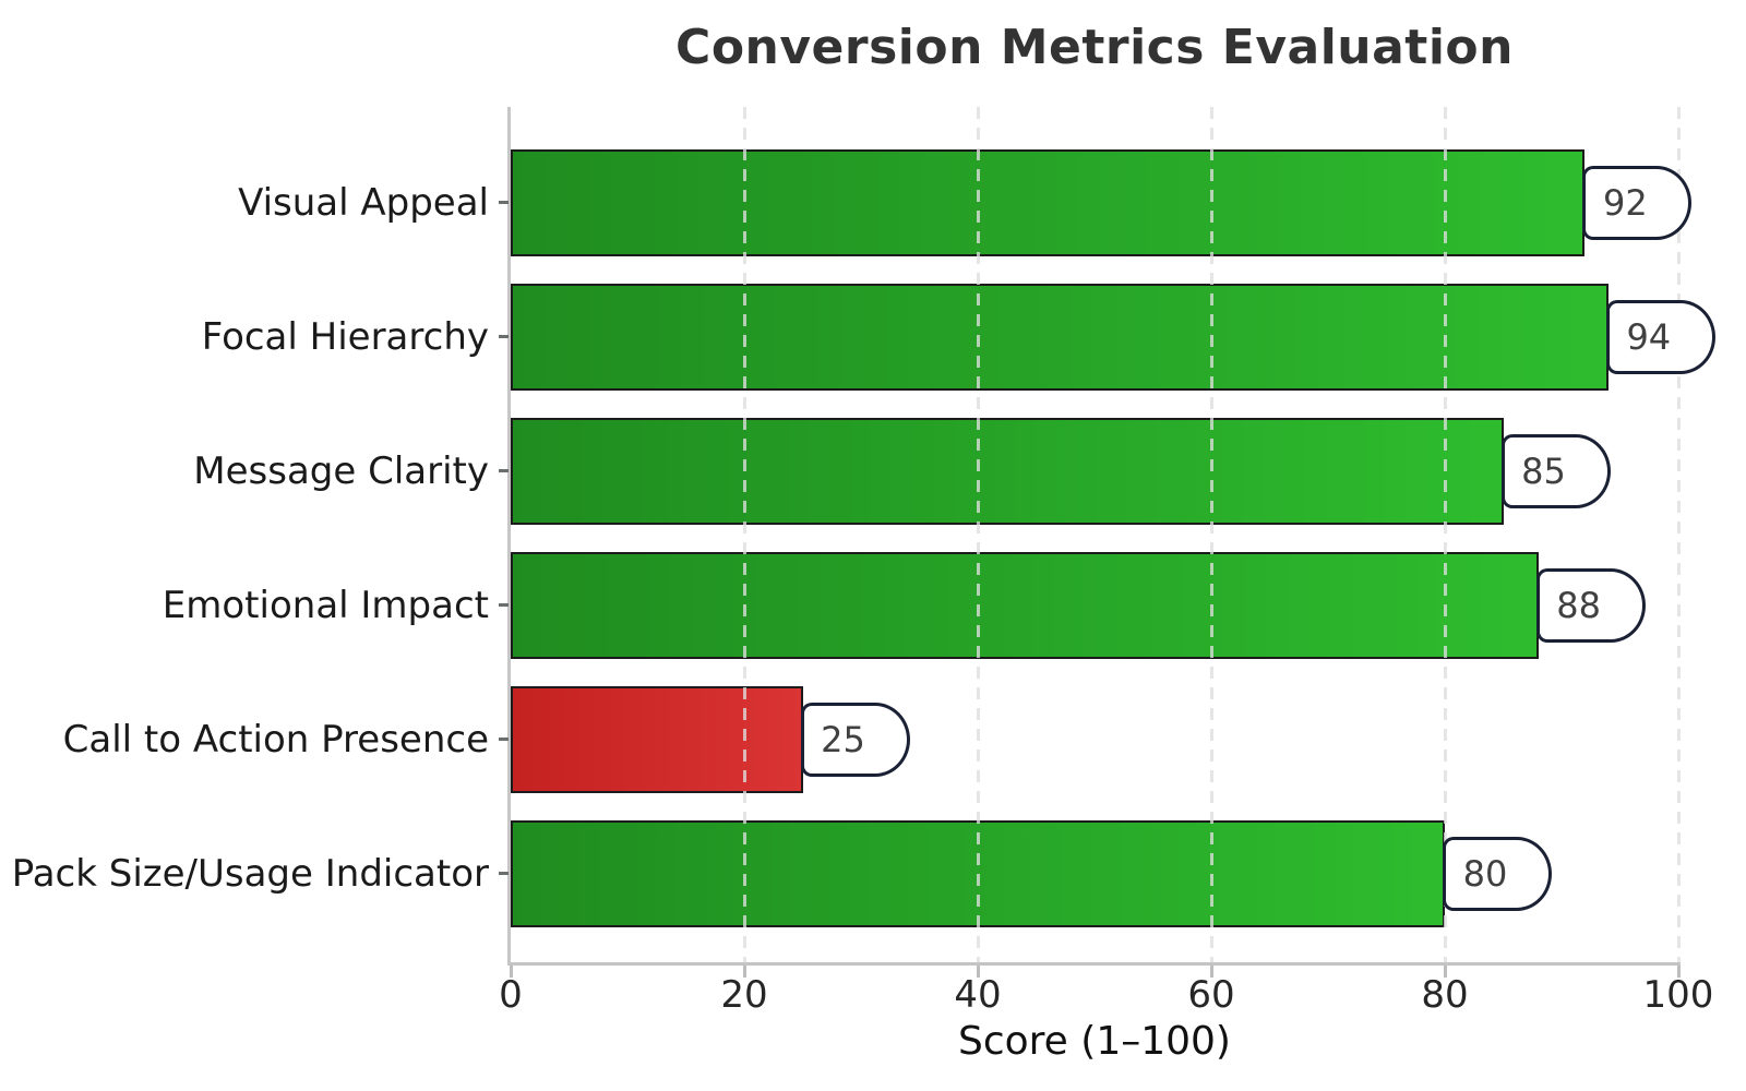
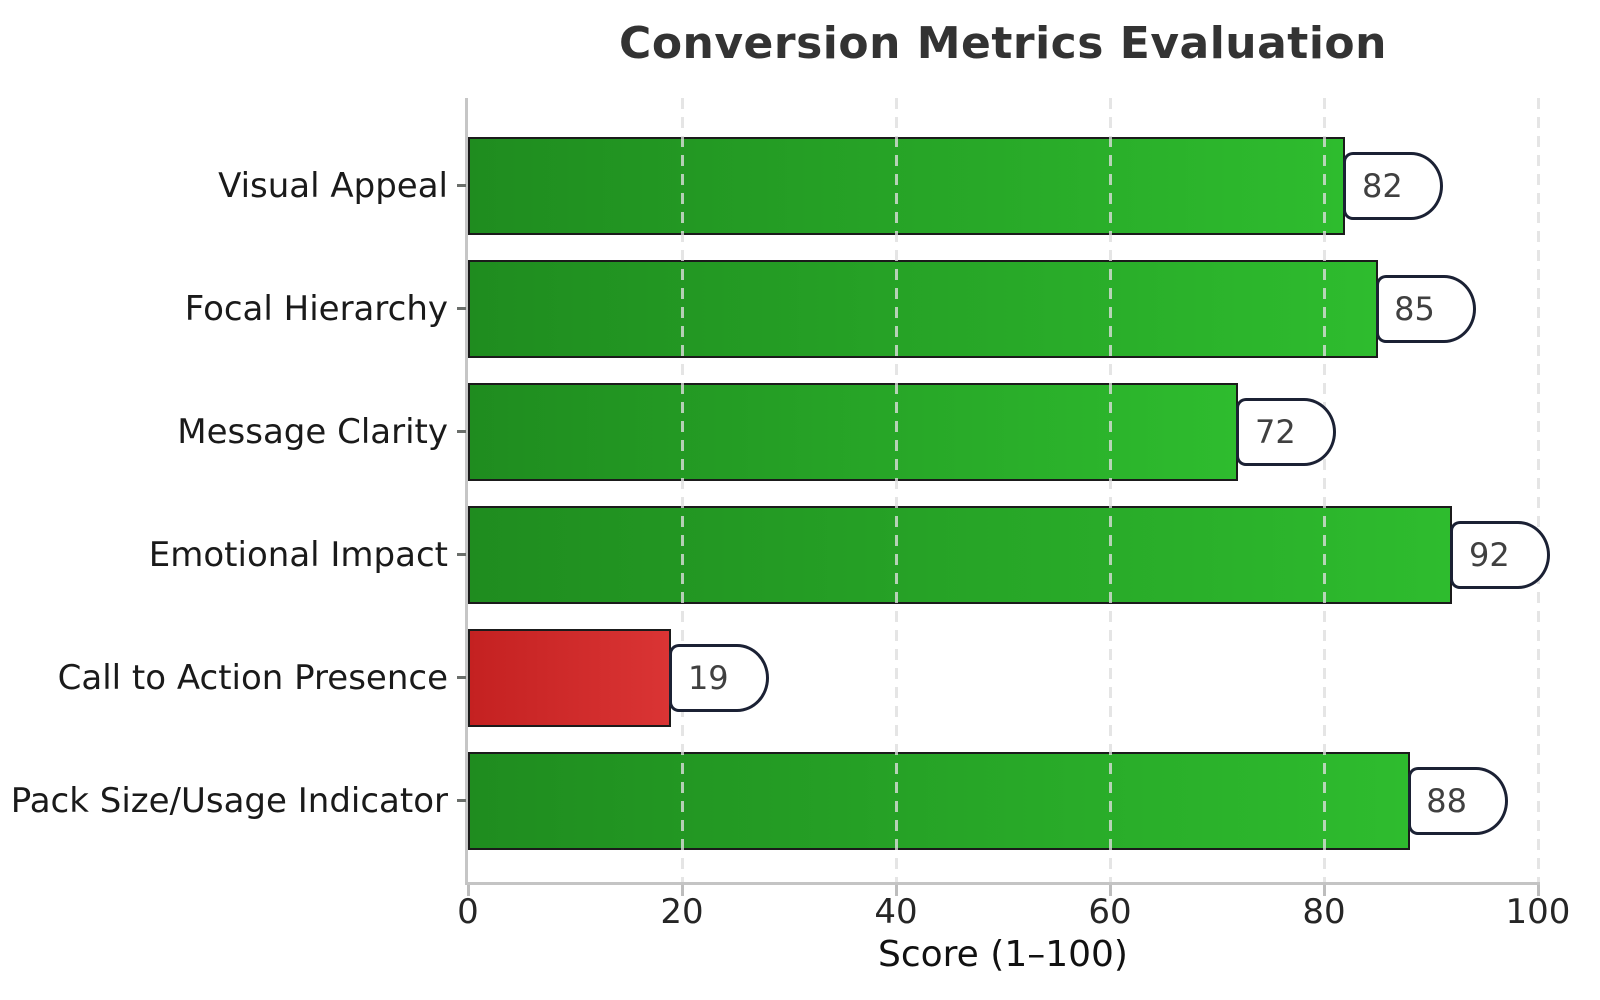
Visual Appeal: 92 -> 82
Focal Hierarchy: 94 -> 85
Message Clarity: 85 -> 72
Emotional Impact: 88 -> 92
Call to Action Presence: 25 -> 19
Pack Size/Usage Indicator: 80 -> 88
